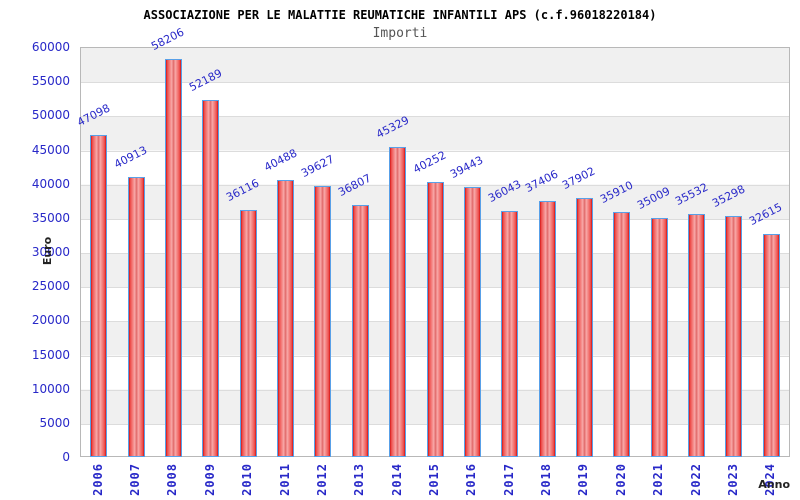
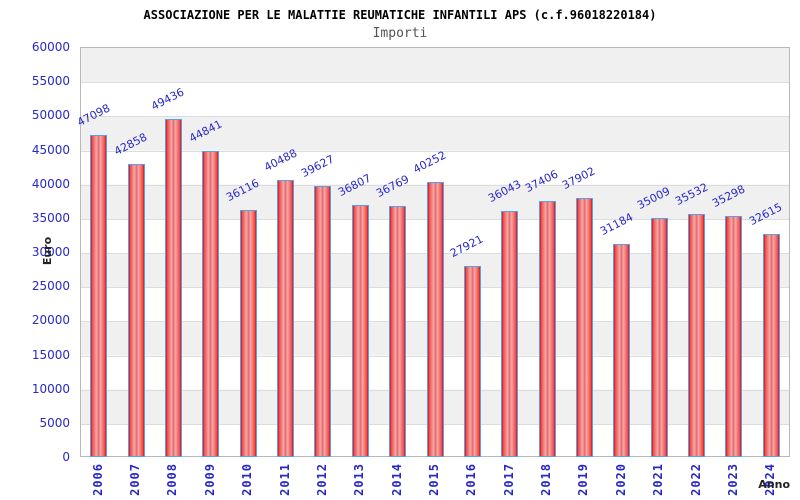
2007: 40913 -> 42858
2008: 58206 -> 49436
2009: 52189 -> 44841
2014: 45329 -> 36769
2016: 39443 -> 27921
2020: 35910 -> 31184
